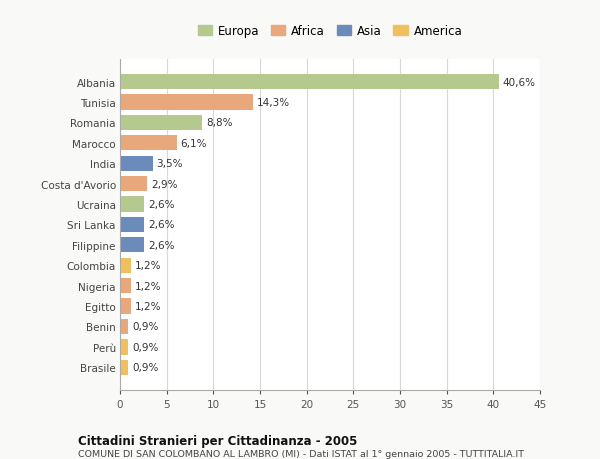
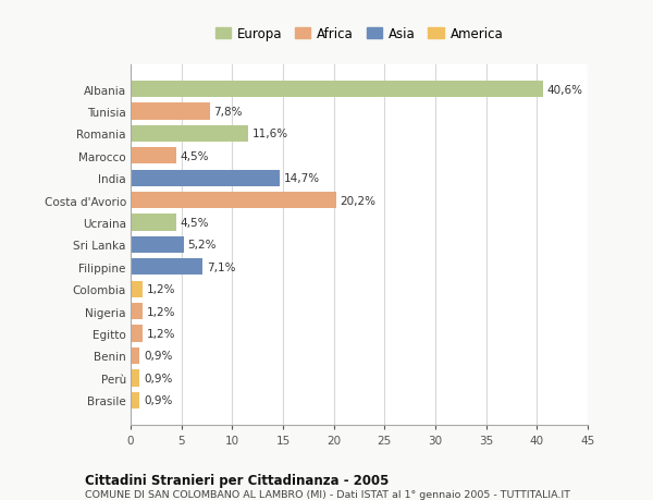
Tunisia: 14,3% -> 7,8%
Romania: 8,8% -> 11,6%
Marocco: 6,1% -> 4,5%
India: 3,5% -> 14,7%
Costa d'Avorio: 2,9% -> 20,2%
Ucraina: 2,6% -> 4,5%
Sri Lanka: 2,6% -> 5,2%
Filippine: 2,6% -> 7,1%
